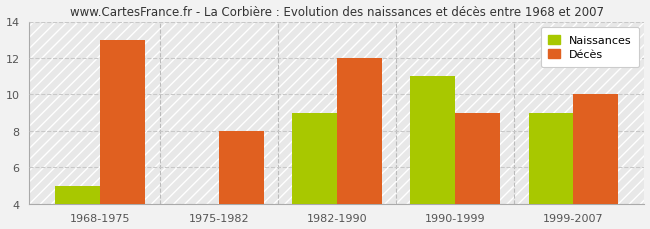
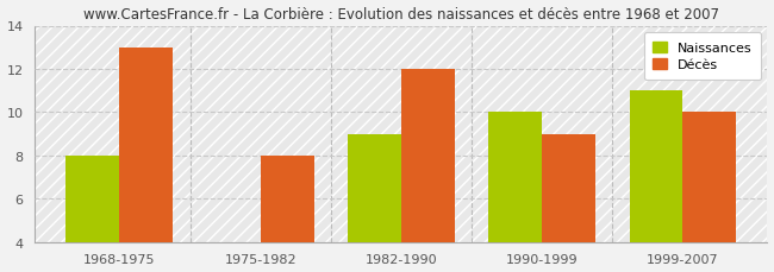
Naissances/1968-1975: 5 -> 8
Naissances/1990-1999: 11 -> 10
Naissances/1999-2007: 9 -> 11
